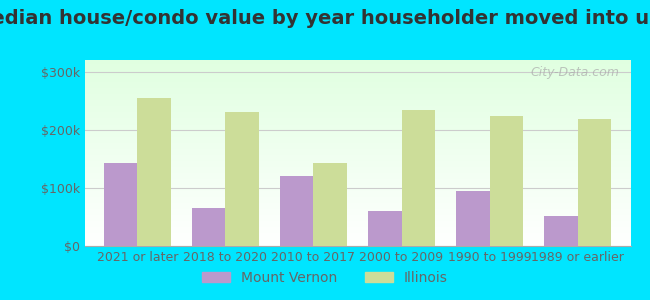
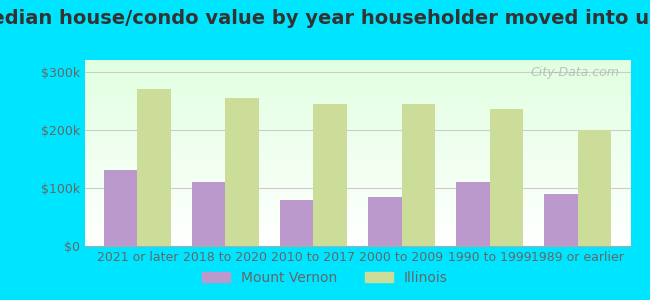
Mount Vernon/2021 or later: $142k -> $130k
Illinois/2021 or later: $254k -> $270k
Mount Vernon/2018 to 2020: $66k -> $110k
Illinois/2018 to 2020: $230k -> $255k
Mount Vernon/2010 to 2017: $120k -> $80k
Illinois/2010 to 2017: $142k -> $245k
Mount Vernon/2000 to 2009: $60k -> $85k
Illinois/2000 to 2009: $234k -> $245k
Mount Vernon/1990 to 1999: $94k -> $110k
Illinois/1990 to 1999: $224k -> $235k
Mount Vernon/1989 or earlier: $52k -> $90k
Illinois/1989 or earlier: $218k -> $200k
